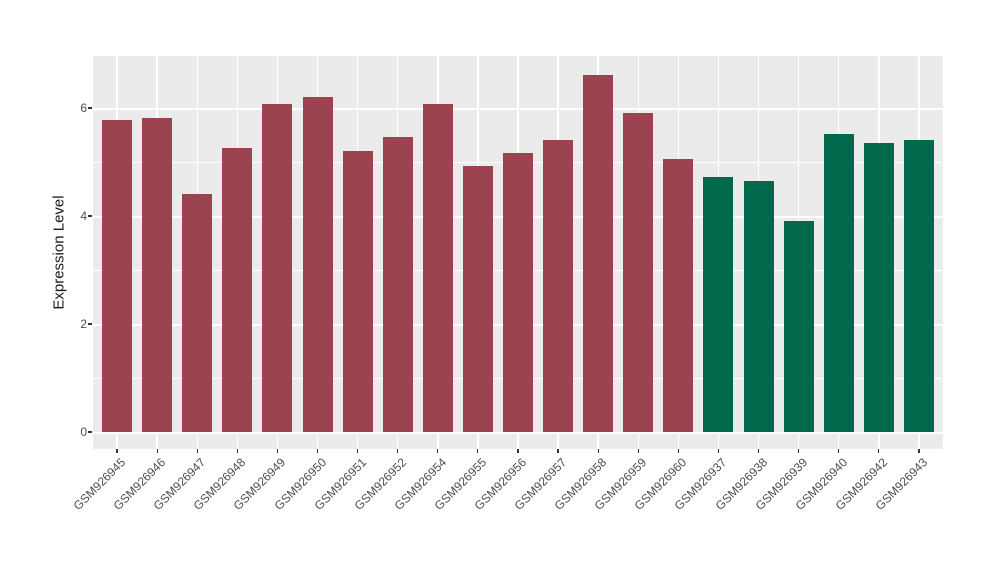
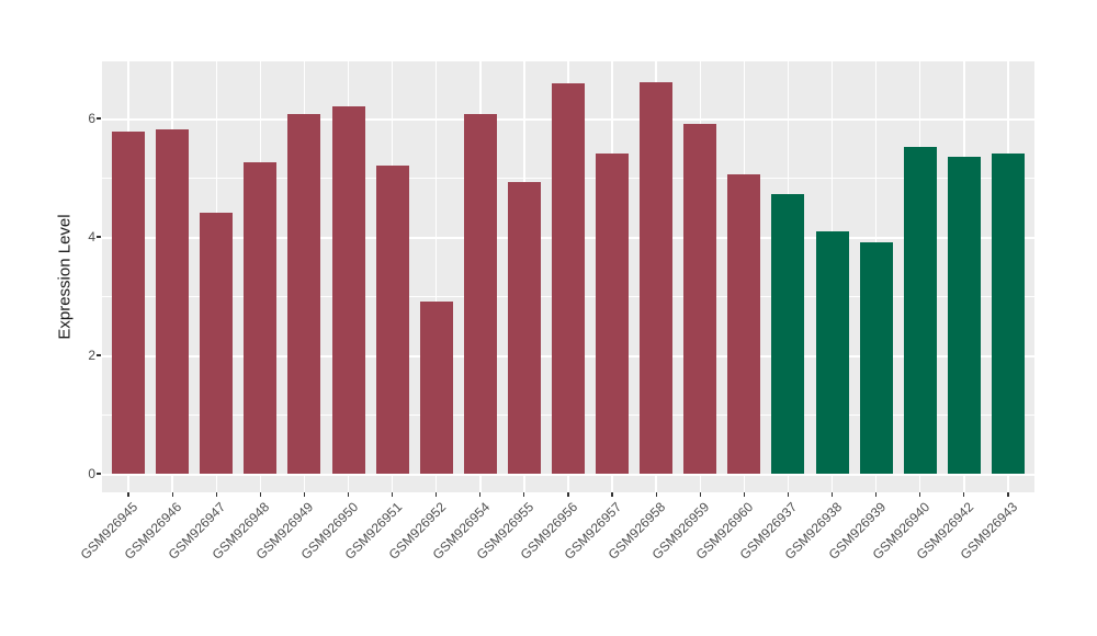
GSM926952: 5.5 -> 2.9
GSM926956: 5.2 -> 6.6
GSM926938: 4.6 -> 4.1
